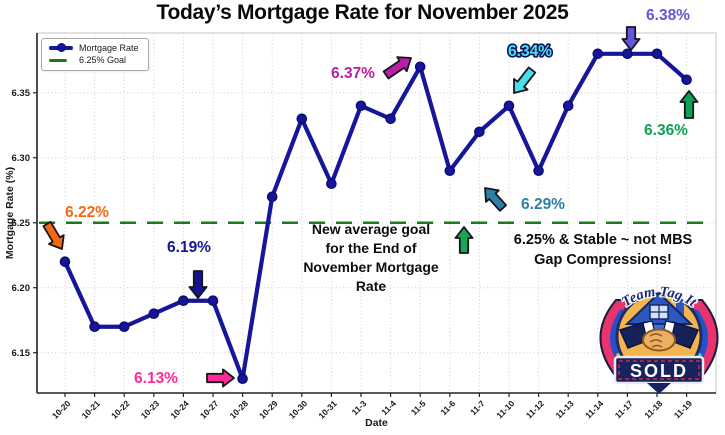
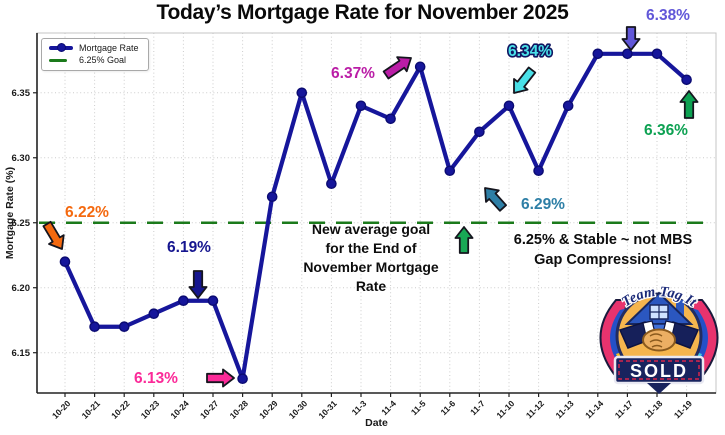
10-30: 6.33 -> 6.35
